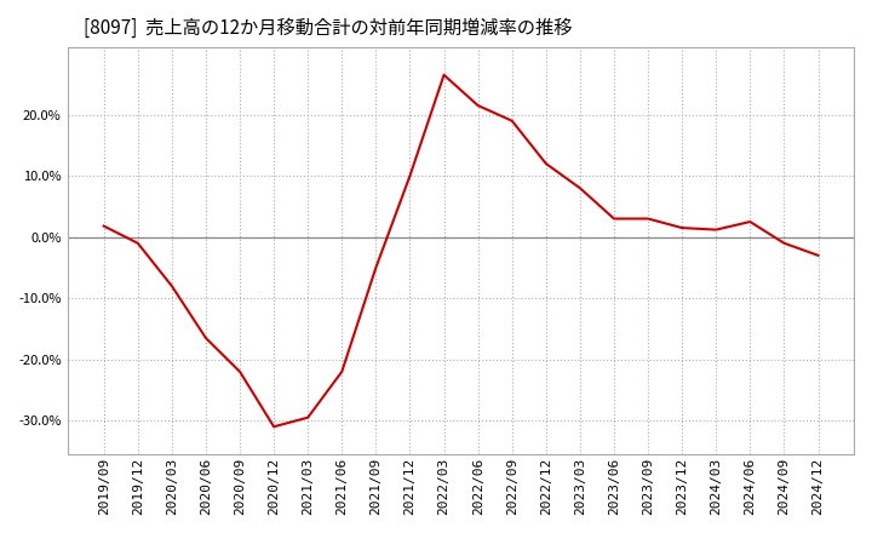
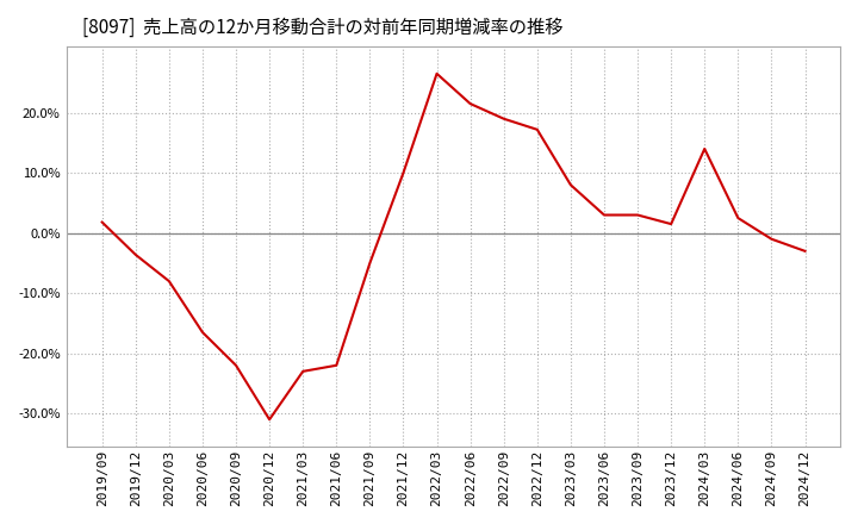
2019/12: -1.0% -> -3.6%
2021/03: -29.5% -> -23.0%
2022/12: 12.0% -> 17.2%
2024/03: 1.2% -> 14.0%
